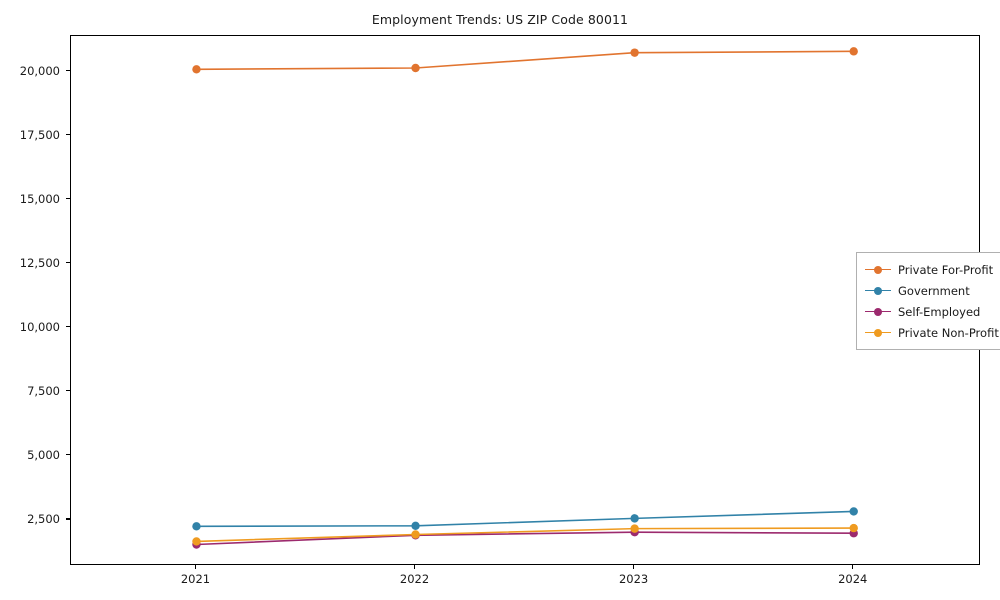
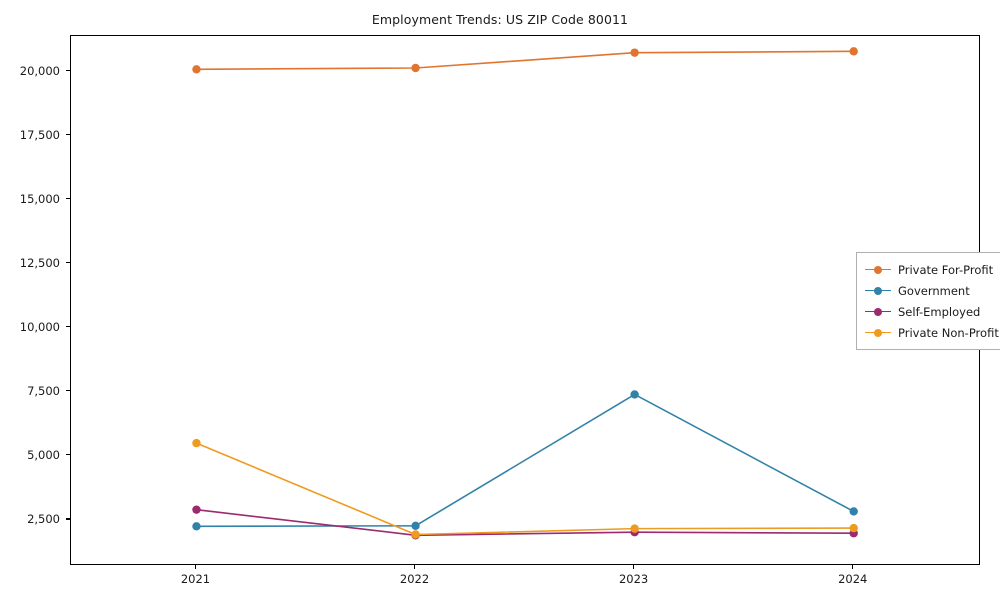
Self-Employed/2021: 1500 -> 2900
Private Non-Profit/2021: 1700 -> 5500
Government/2023: 2600 -> 7400
